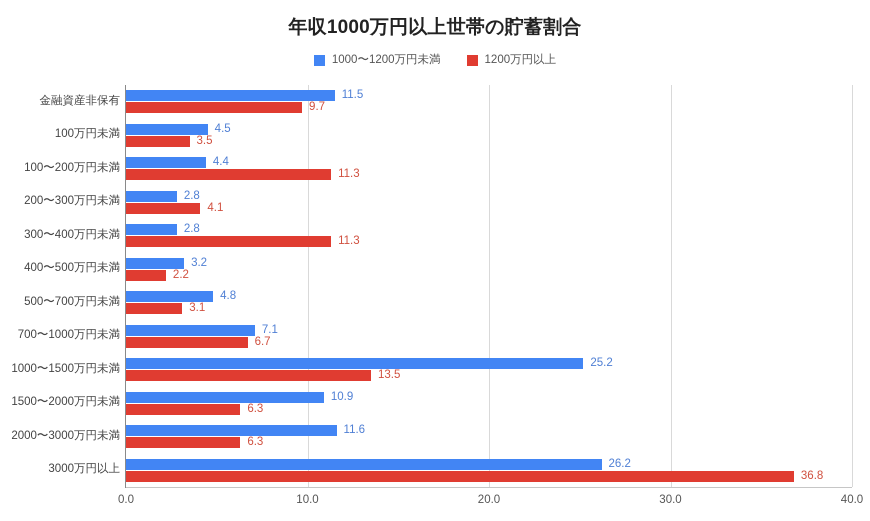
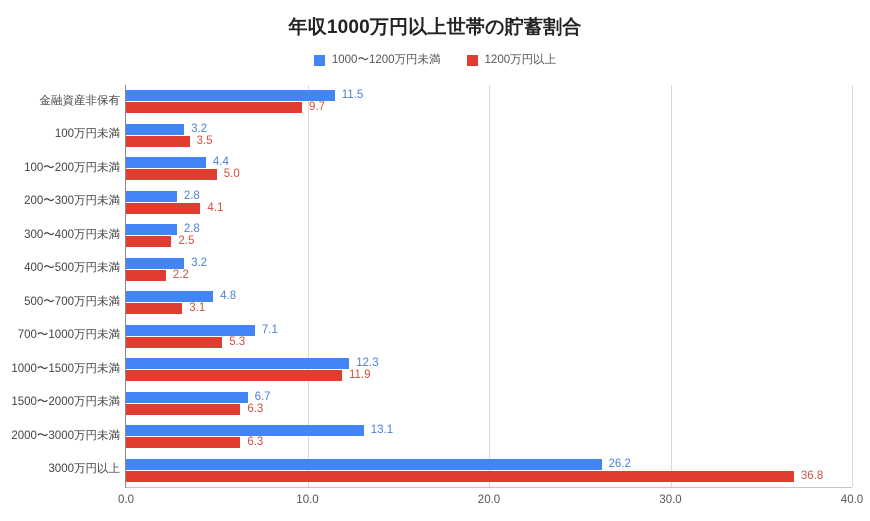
1000〜1200万円未満/100万円未満: 4.5 -> 3.2
1200万円以上/100〜200万円未満: 11.3 -> 5.0
1200万円以上/300〜400万円未満: 11.3 -> 2.5
1200万円以上/700〜1000万円未満: 6.7 -> 5.3
1000〜1200万円未満/1000〜1500万円未満: 25.2 -> 12.3
1200万円以上/1000〜1500万円未満: 13.5 -> 11.9
1000〜1200万円未満/1500〜2000万円未満: 10.9 -> 6.7
1000〜1200万円未満/2000〜3000万円未満: 11.6 -> 13.1
